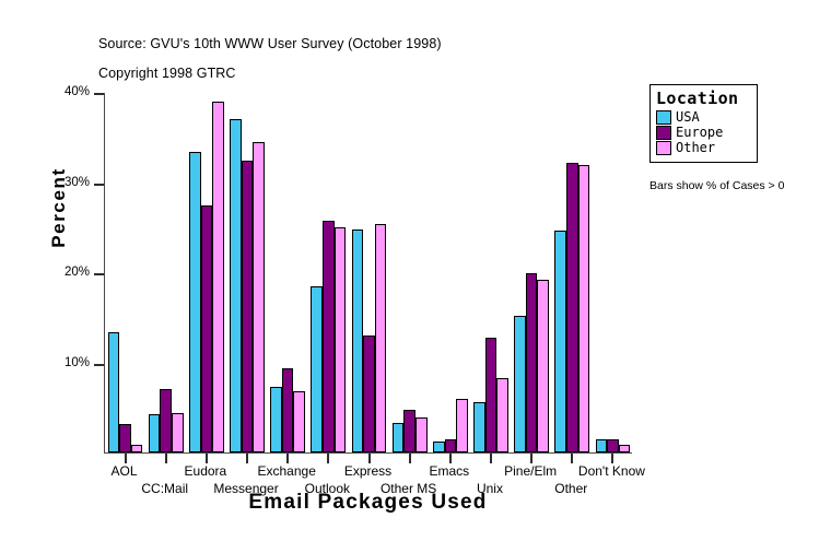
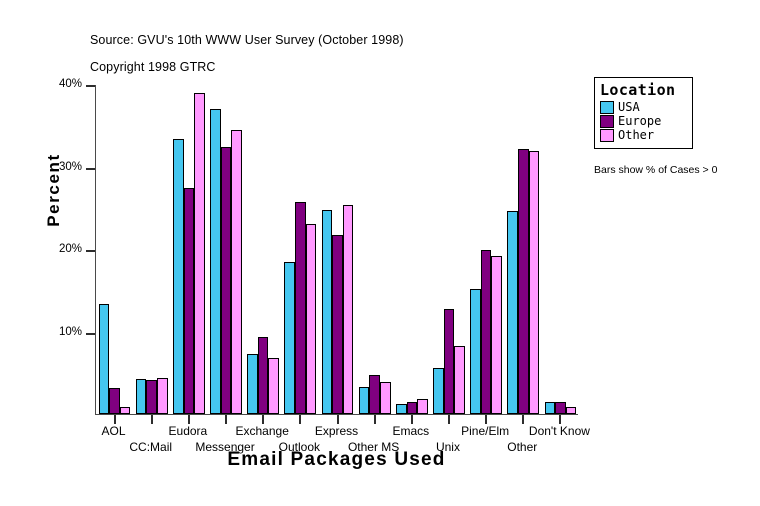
Europe/CC:Mail: 7% -> 4%
Other/Outlook: 25% -> 23%
Europe/Express: 13% -> 22%
Other/Emacs: 6% -> 2%
